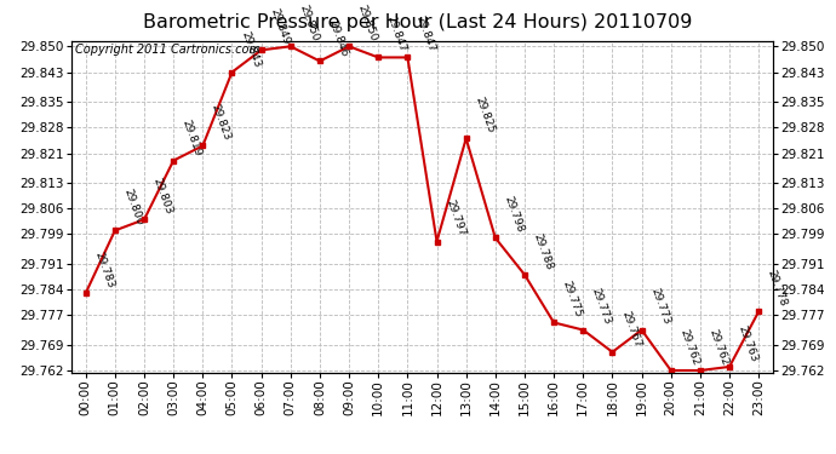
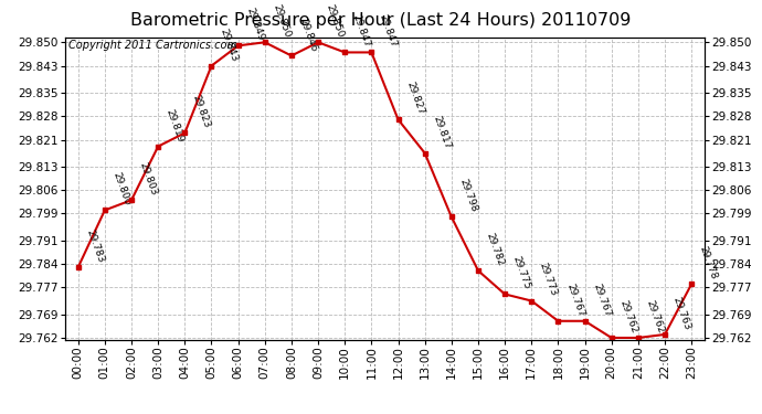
12:00: 29.797 -> 29.827
13:00: 29.825 -> 29.817
15:00: 29.788 -> 29.782
19:00: 29.773 -> 29.767
